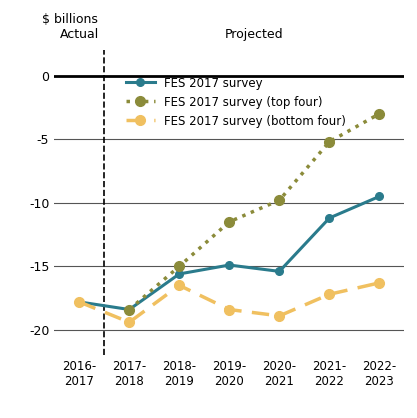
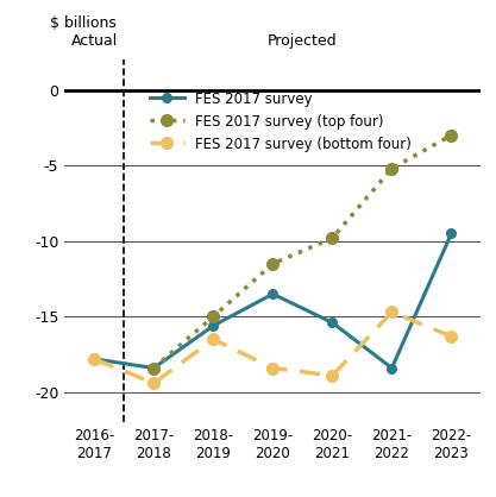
FES 2017 survey/2019- 2020: -14.9 -> -13.5
FES 2017 survey/2021- 2022: -11.2 -> -18.4
FES 2017 survey (bottom four)/2021- 2022: -17.2 -> -14.7
